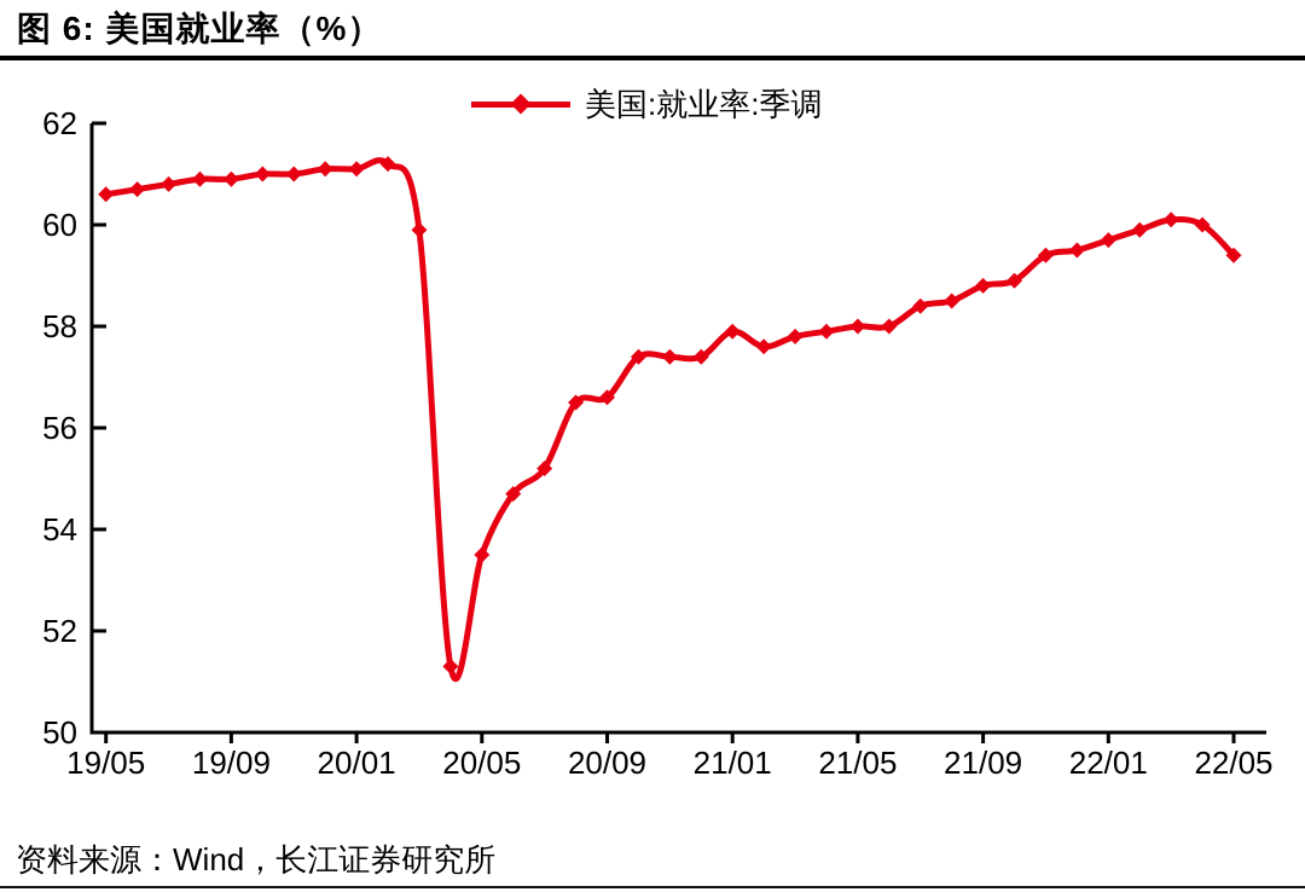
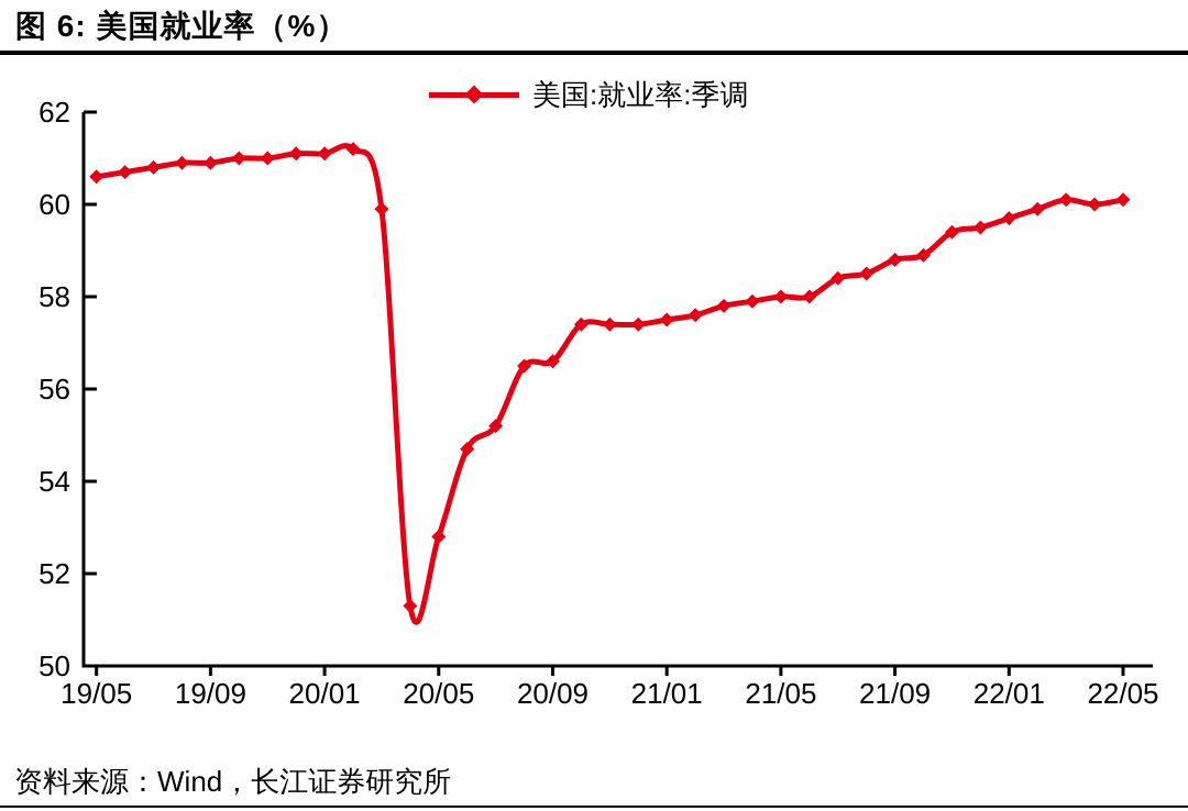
20/05: 53.5 -> 52.8
21/01: 57.9 -> 57.5
22/05: 59.4 -> 60.1
